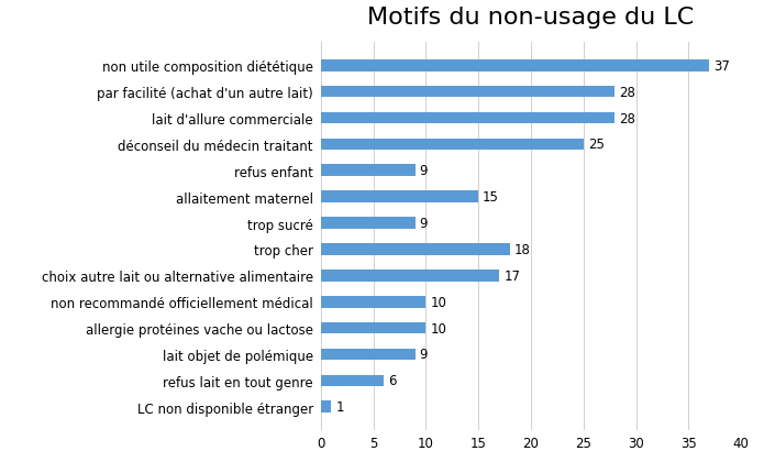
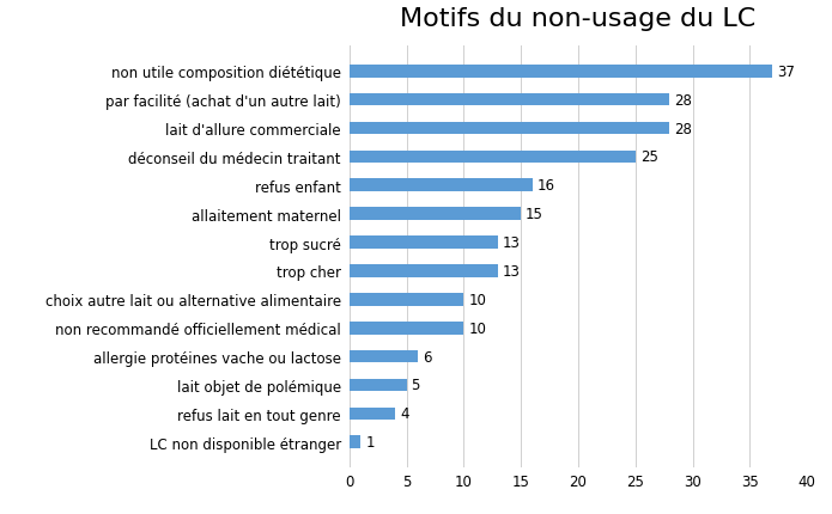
refus enfant: 9 -> 16
trop sucré: 9 -> 13
trop cher: 18 -> 13
choix autre lait ou alternative alimentaire: 17 -> 10
allergie protéines vache ou lactose: 10 -> 6
lait objet de polémique: 9 -> 5
refus lait en tout genre: 6 -> 4
